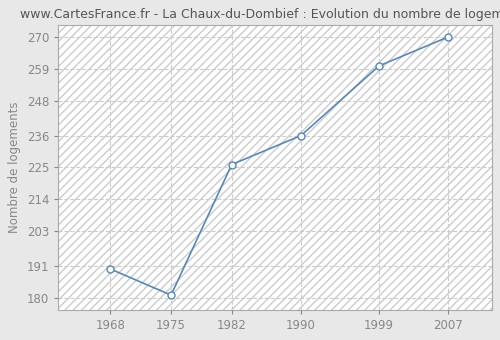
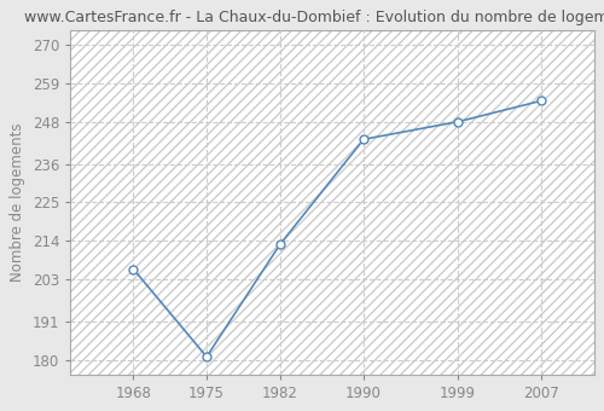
1968: 190 -> 206
1982: 226 -> 213
1990: 236 -> 243
1999: 260 -> 248
2007: 270 -> 254
